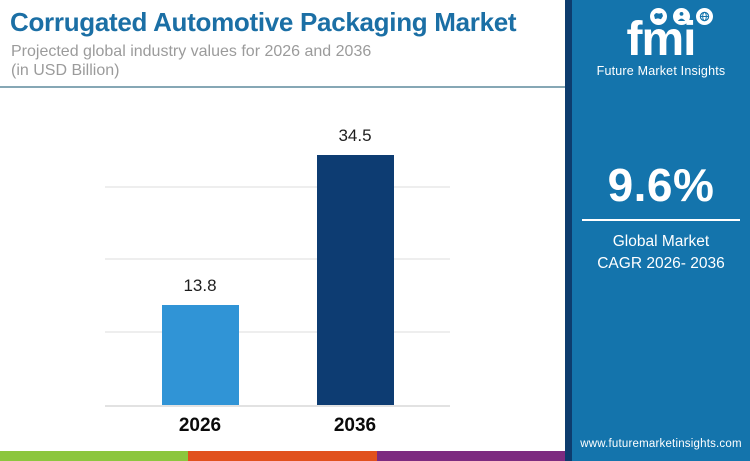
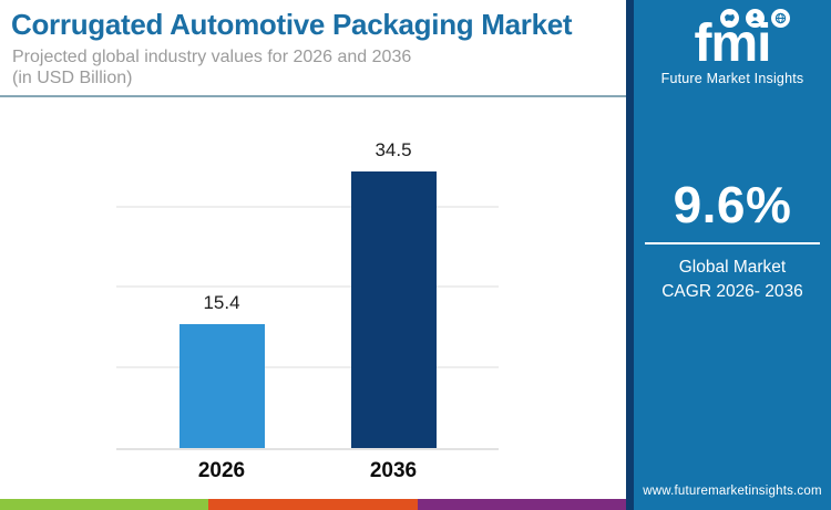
2026: 13.8 -> 15.4
